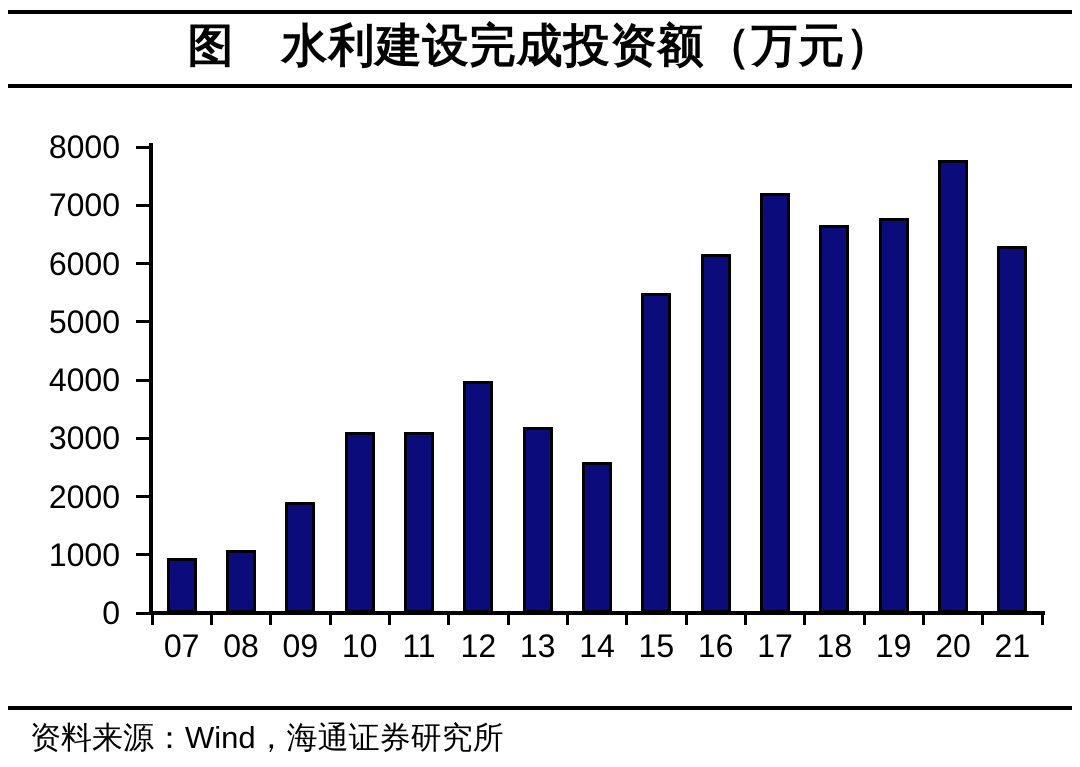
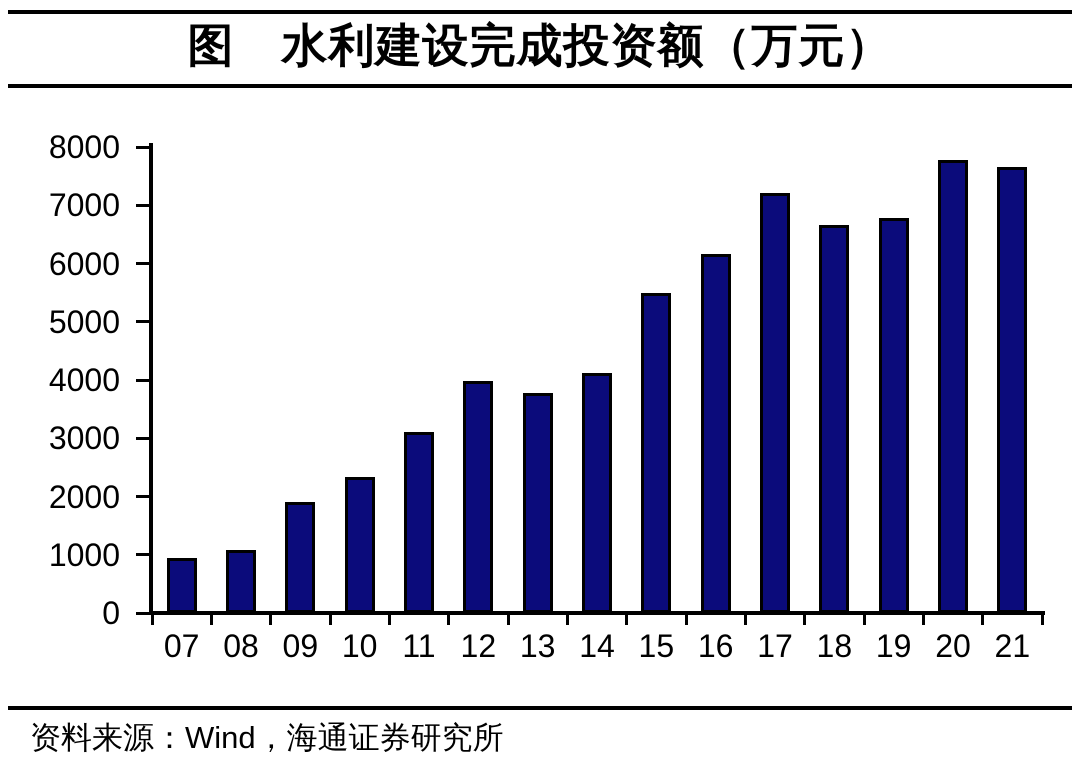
10: 3100 -> 2300
13: 3200 -> 3800
14: 2600 -> 4100
21: 6300 -> 7600
